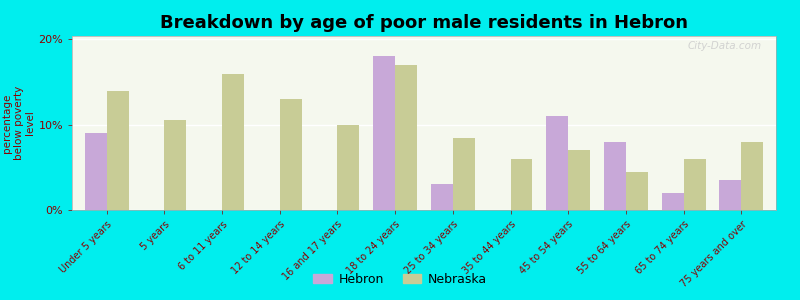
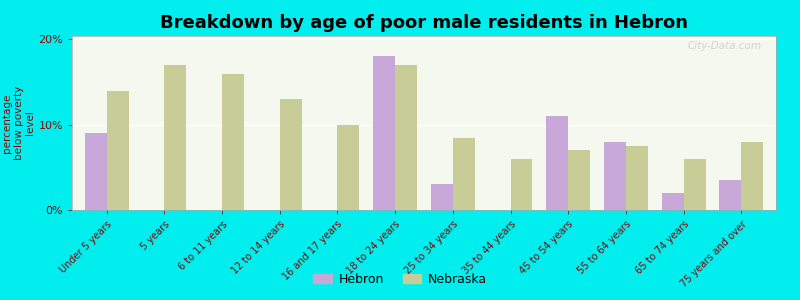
Nebraska/5 years: 10.6% -> 17.0%
Nebraska/55 to 64 years: 4.4% -> 7.5%
